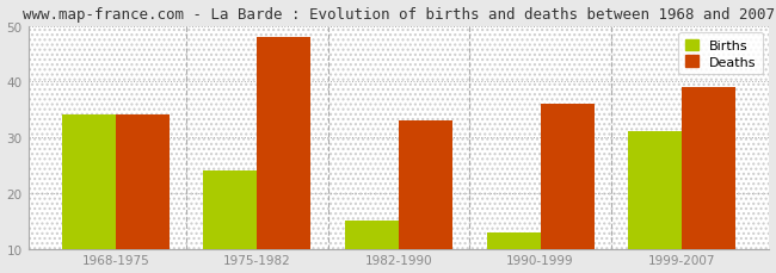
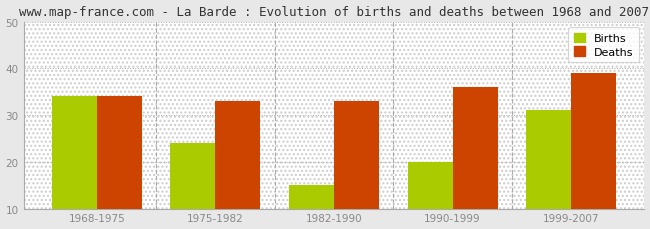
Deaths/1975-1982: 48 -> 33
Births/1990-1999: 13 -> 20
